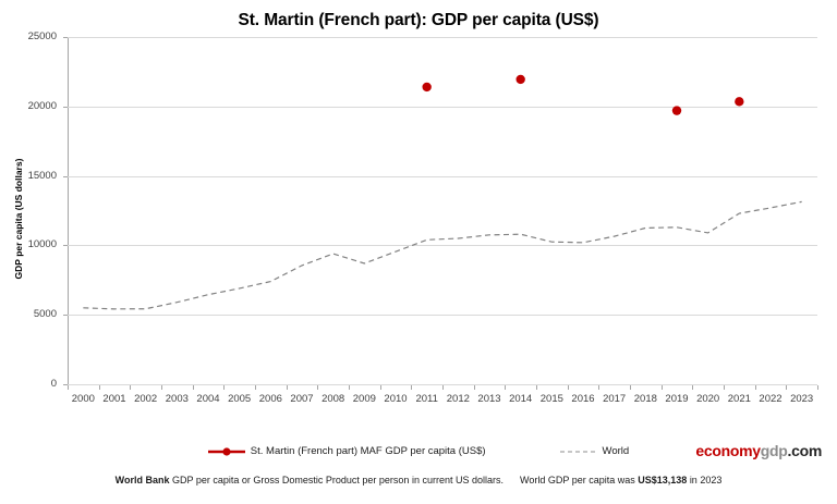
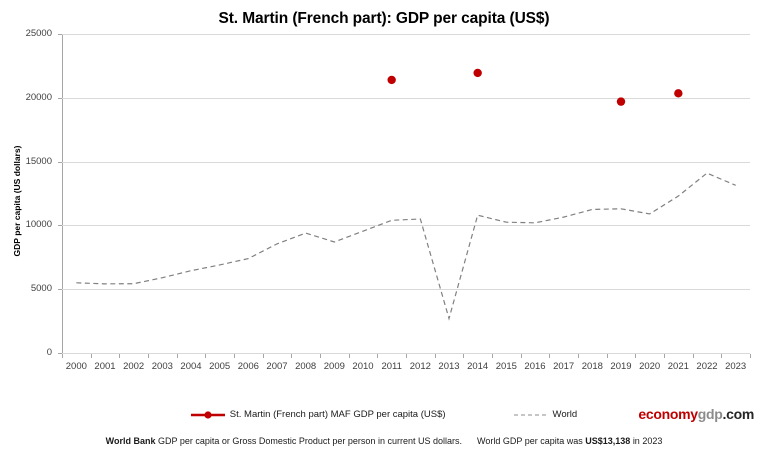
World/2013: 10800 -> 2700
World/2022: 12700 -> 14100
